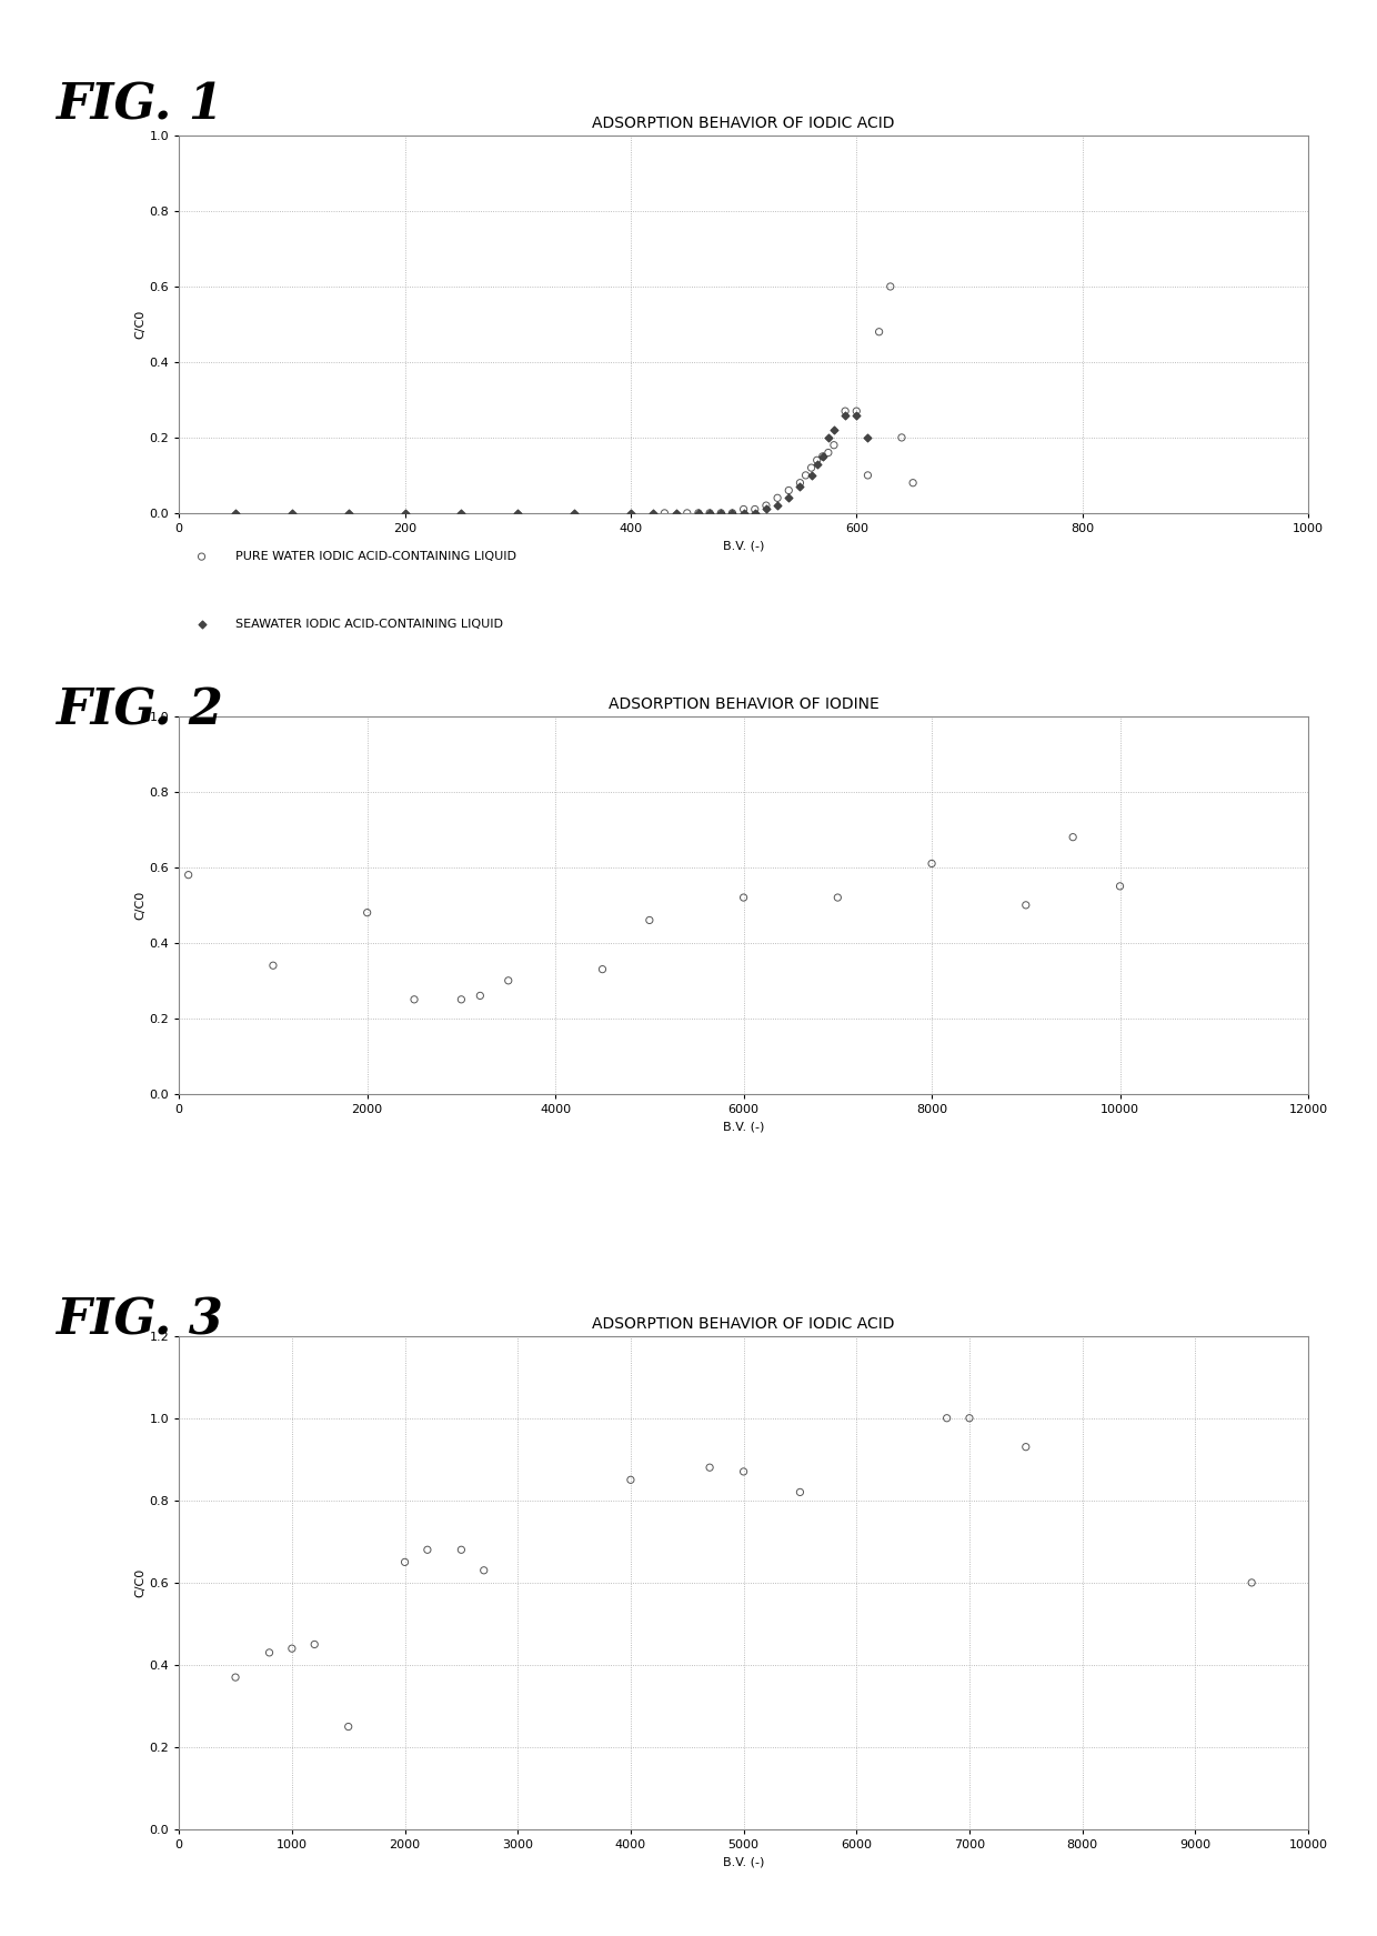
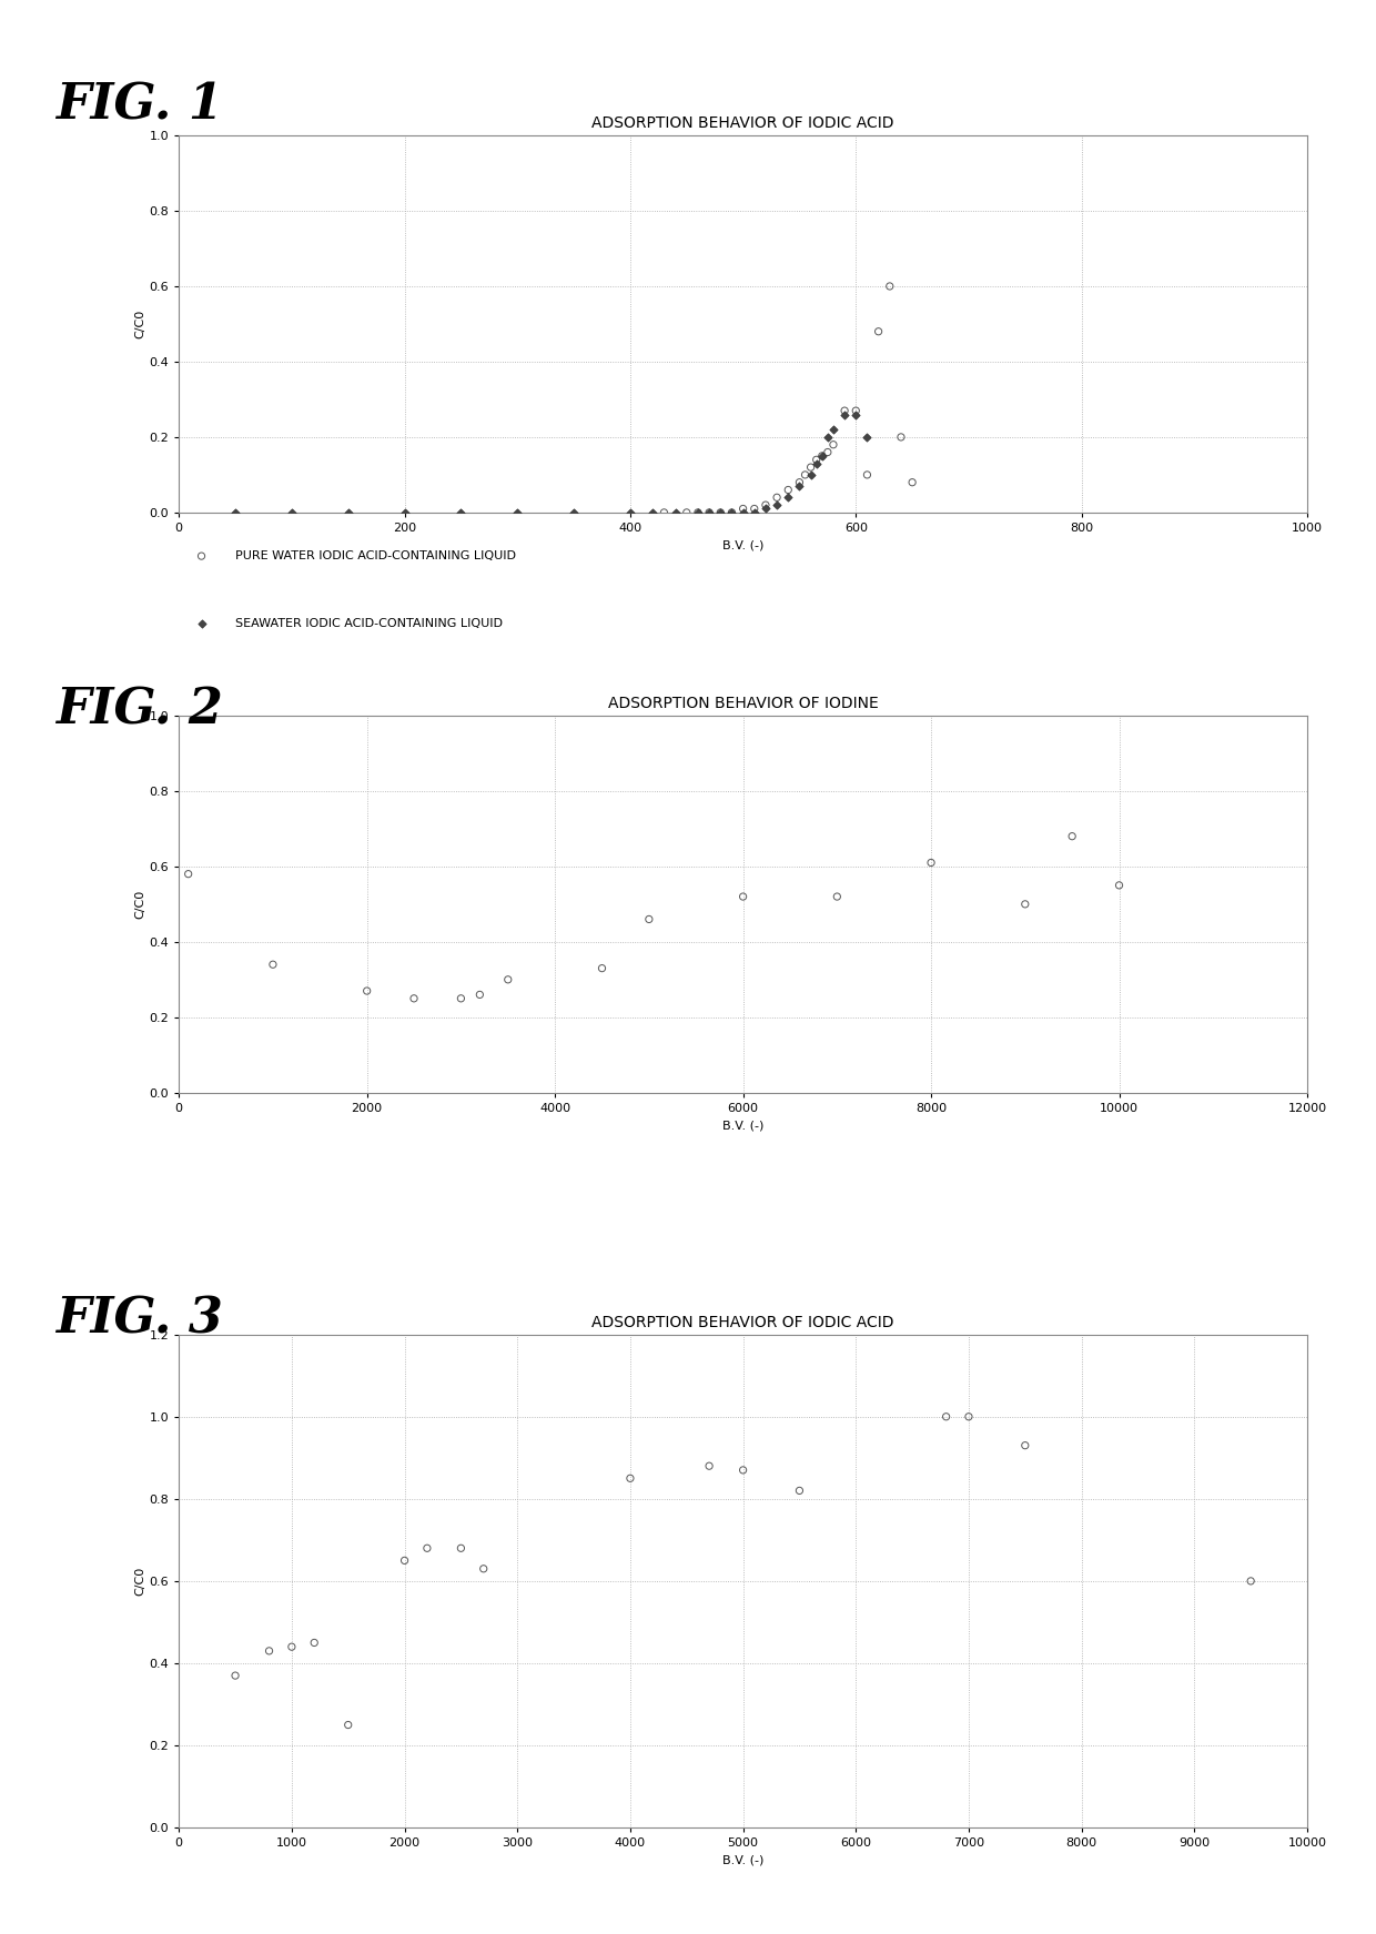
ADSORPTION BEHAVIOR OF IODINE/2000: 0.48 -> 0.27
